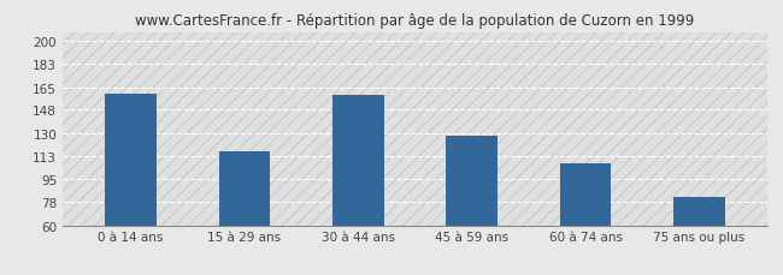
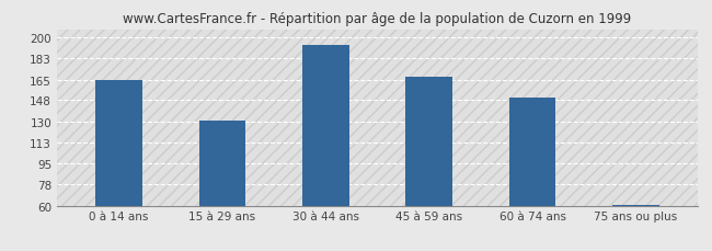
0 à 14 ans: 160 -> 165
15 à 29 ans: 116 -> 131
30 à 44 ans: 159 -> 194
45 à 59 ans: 128 -> 167
60 à 74 ans: 107 -> 150
75 ans ou plus: 82 -> 61
